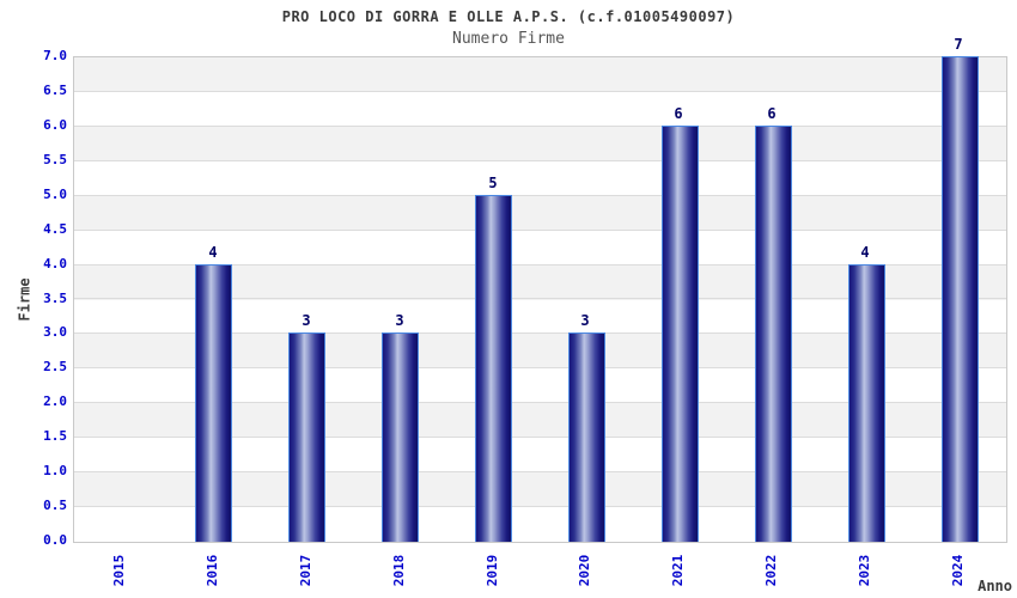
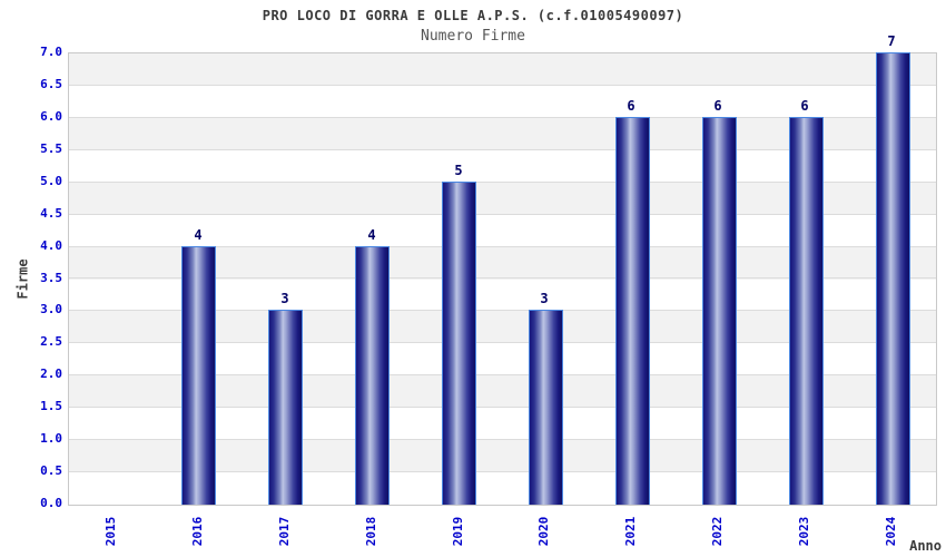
2018: 3 -> 4
2023: 4 -> 6
